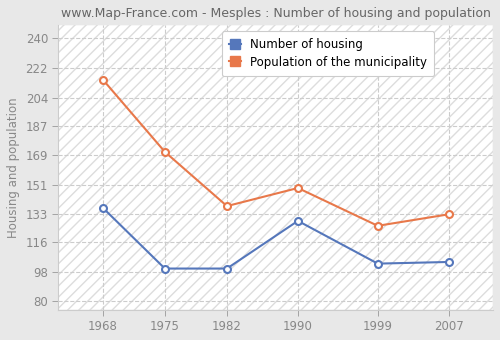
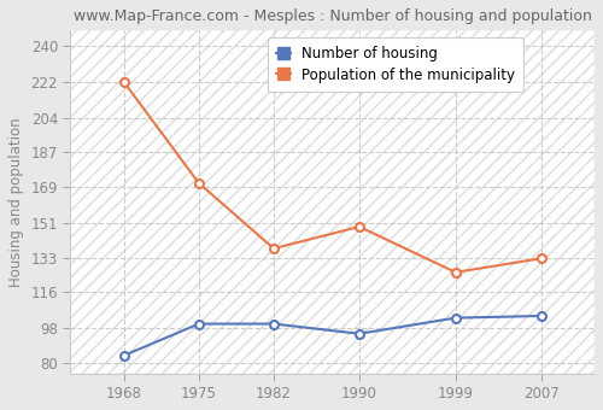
Number of housing/1968: 137 -> 84
Population of the municipality/1968: 215 -> 222
Number of housing/1990: 129 -> 95
